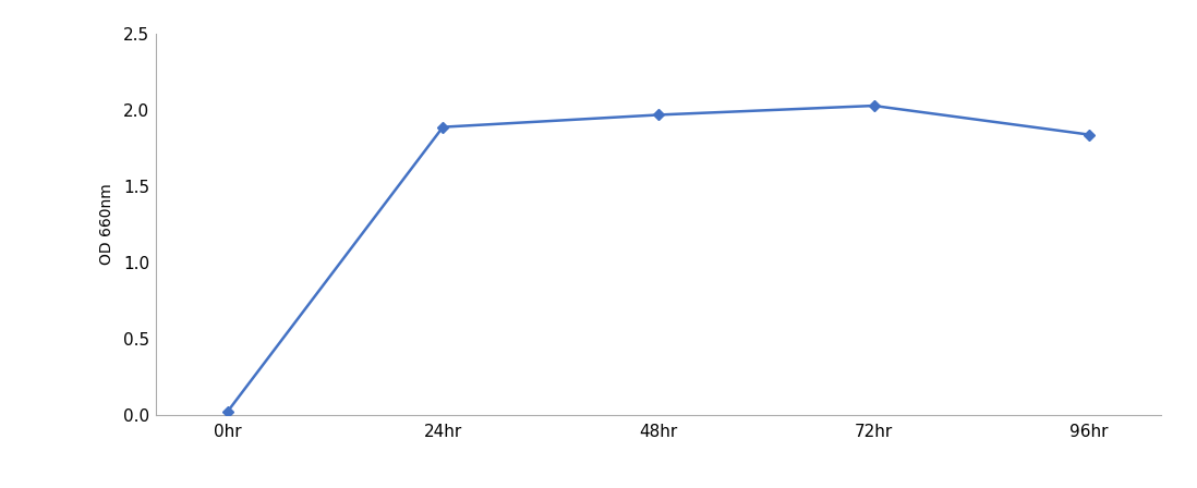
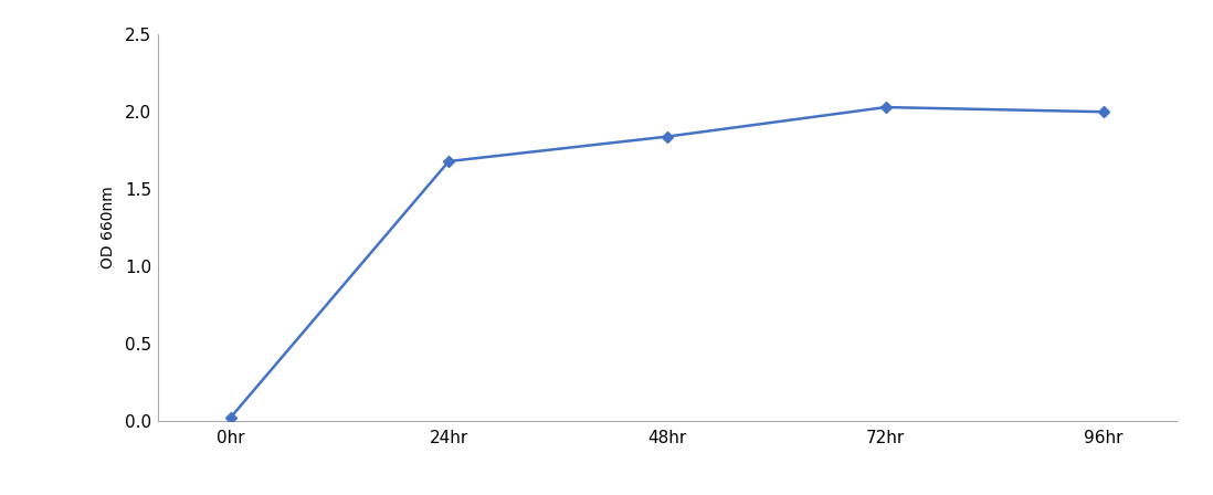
24hr: 1.89 -> 1.68
48hr: 1.97 -> 1.84
96hr: 1.84 -> 2.00
